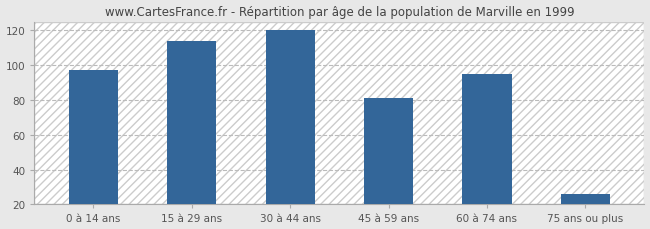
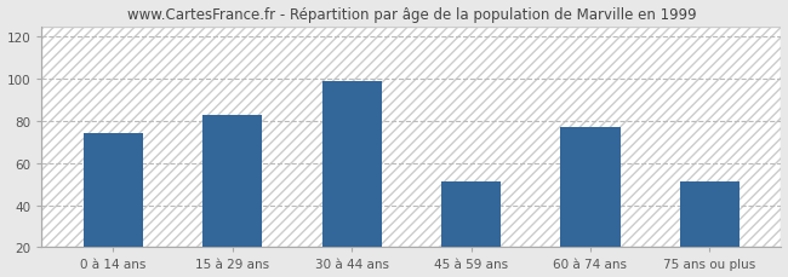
0 à 14 ans: 97 -> 74
15 à 29 ans: 114 -> 83
30 à 44 ans: 120 -> 99
45 à 59 ans: 81 -> 51
60 à 74 ans: 95 -> 77
75 ans ou plus: 26 -> 51
